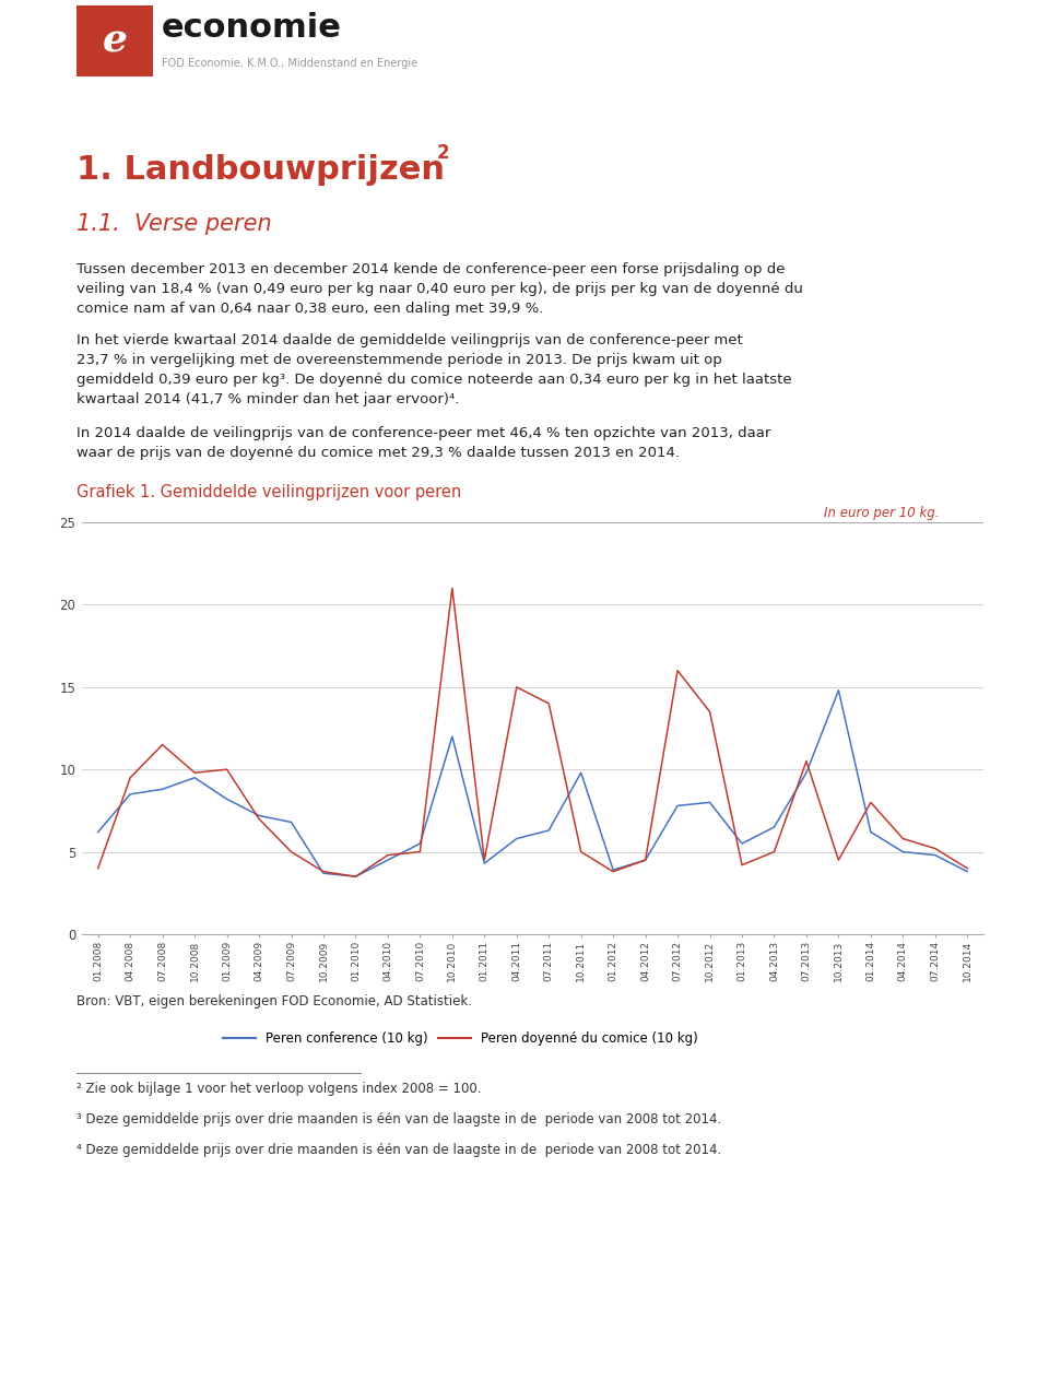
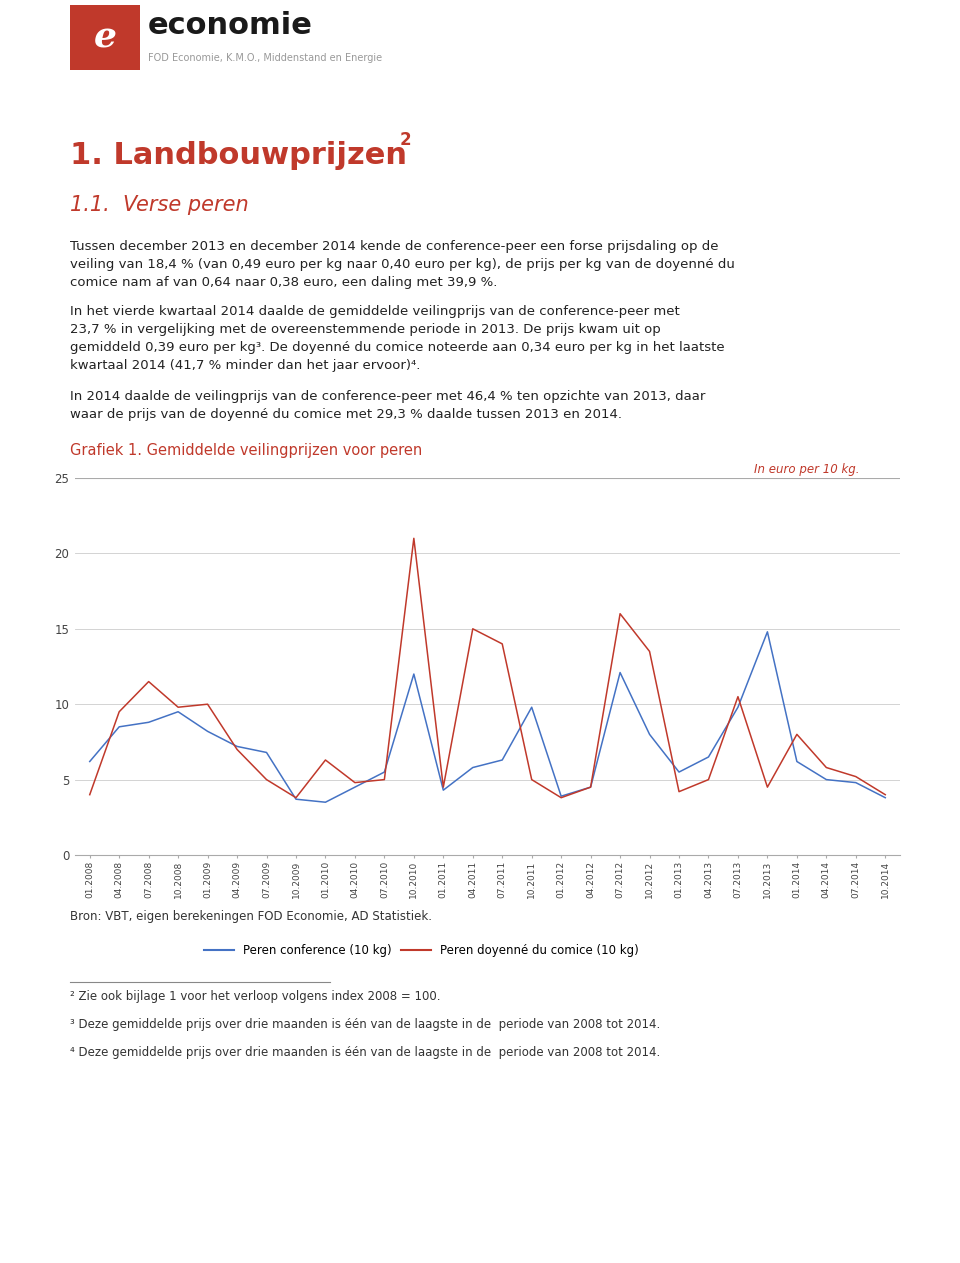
Peren doyenné du comice (10 kg)/01.2010: 3.5 -> 6.3
Peren conference (10 kg)/07.2012: 7.8 -> 12.1
